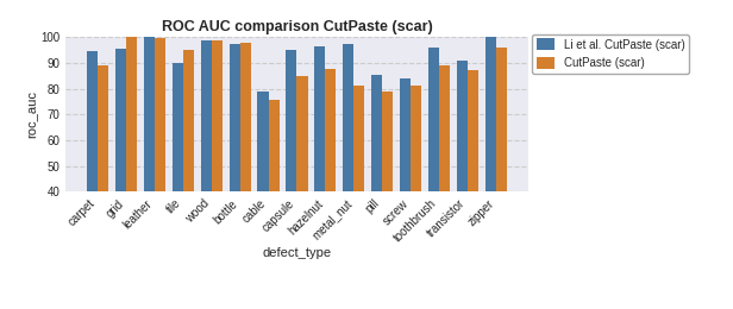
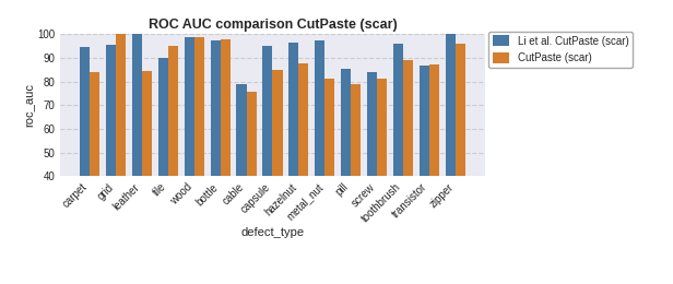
CutPaste (scar)/carpet: 89.0 -> 84.0
CutPaste (scar)/leather: 99.5 -> 84.5
Li et al. CutPaste (scar)/transistor: 91.0 -> 86.5
